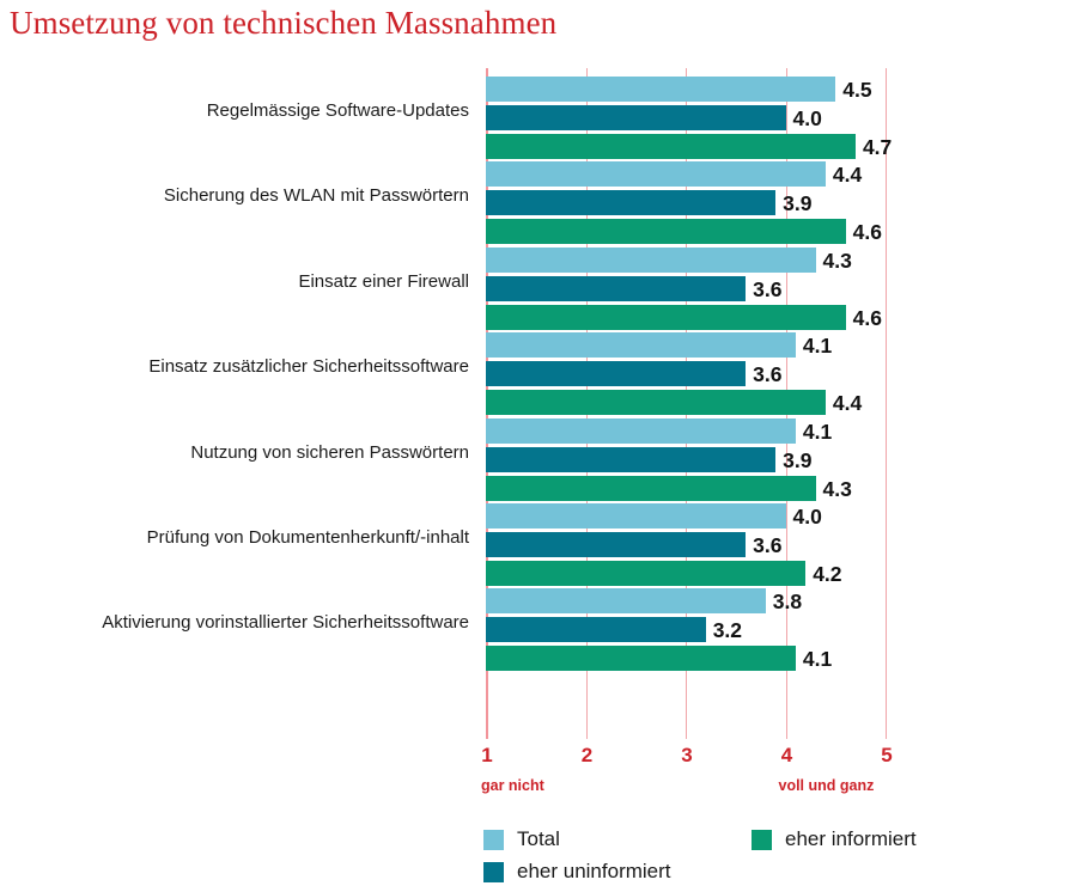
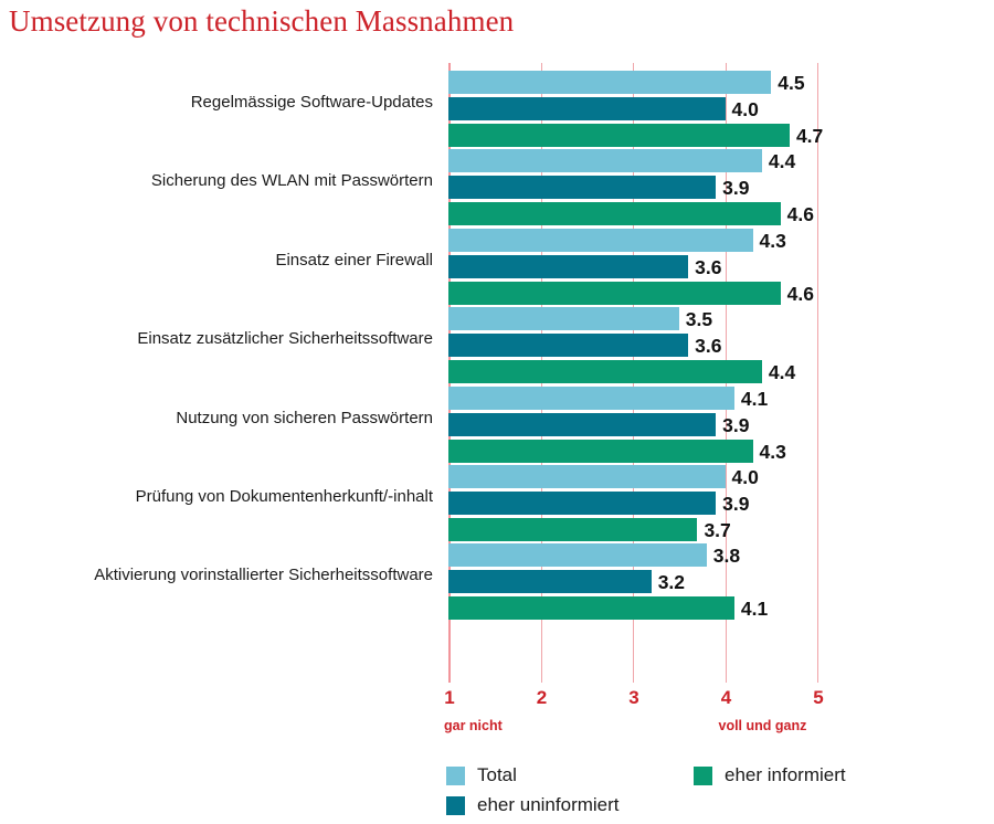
Total/Einsatz zusätzlicher Sicherheitssoftware: 4.1 -> 3.5
eher uninformiert/Prüfung von Dokumentenherkunft/-inhalt: 3.6 -> 3.9
eher informiert/Prüfung von Dokumentenherkunft/-inhalt: 4.2 -> 3.7
